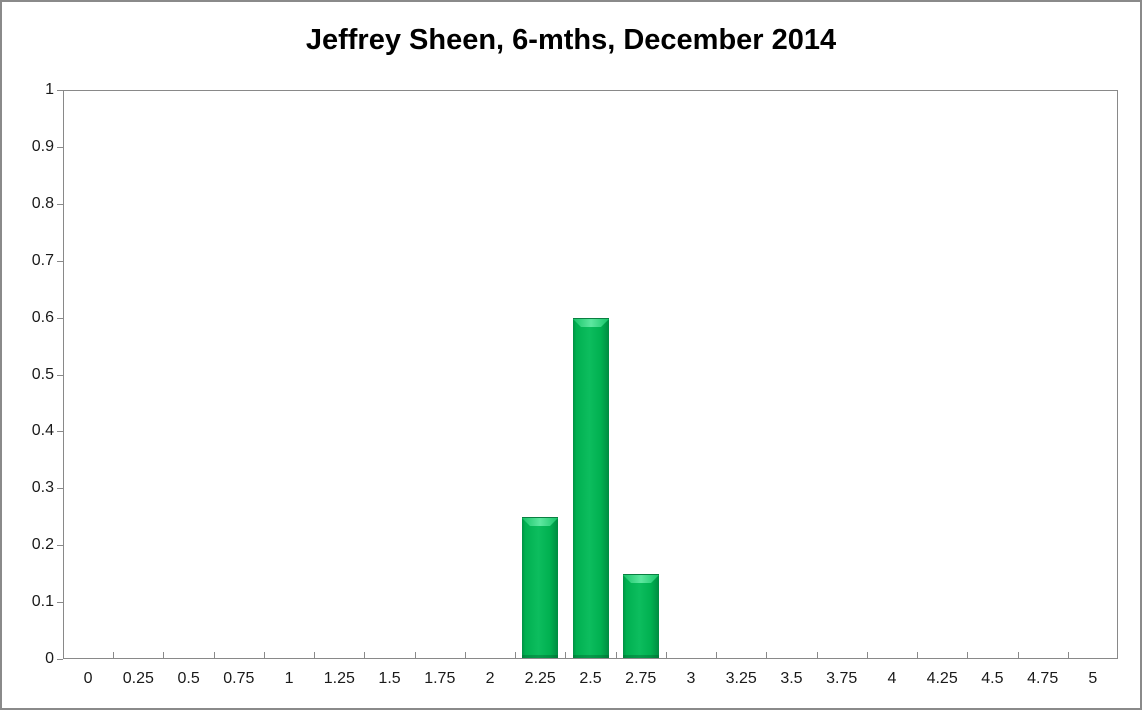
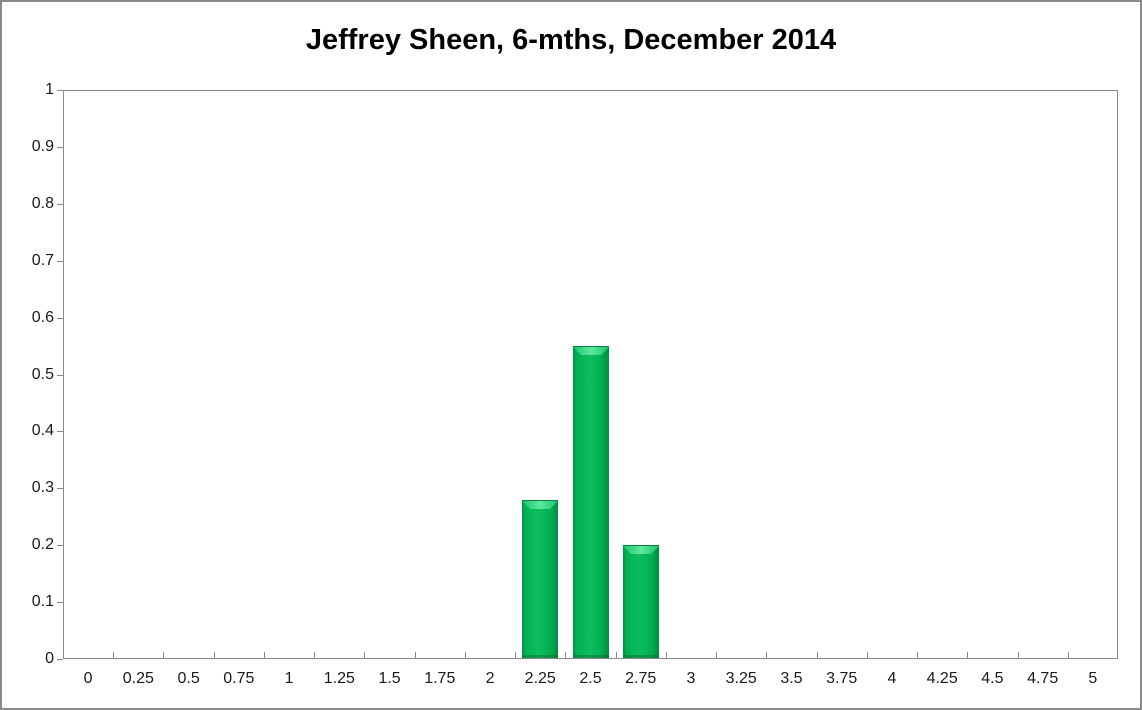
2.25: 0.25 -> 0.28
2.5: 0.60 -> 0.55
2.75: 0.15 -> 0.20
